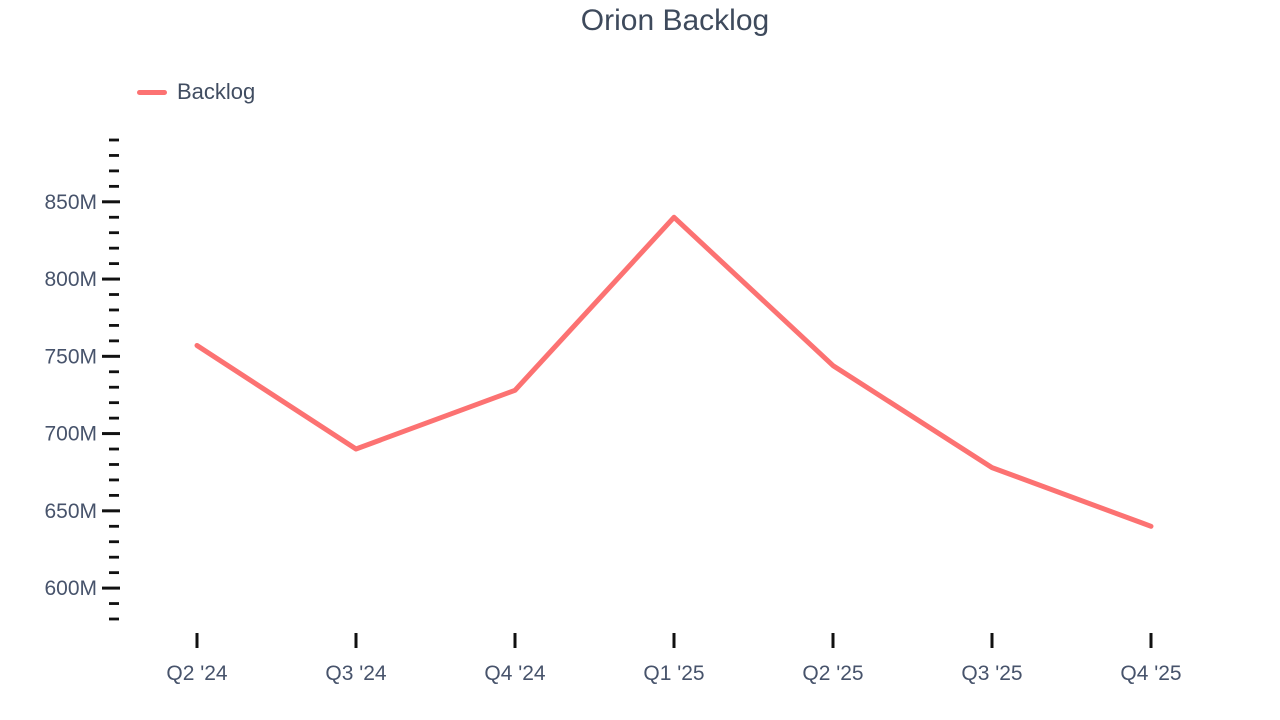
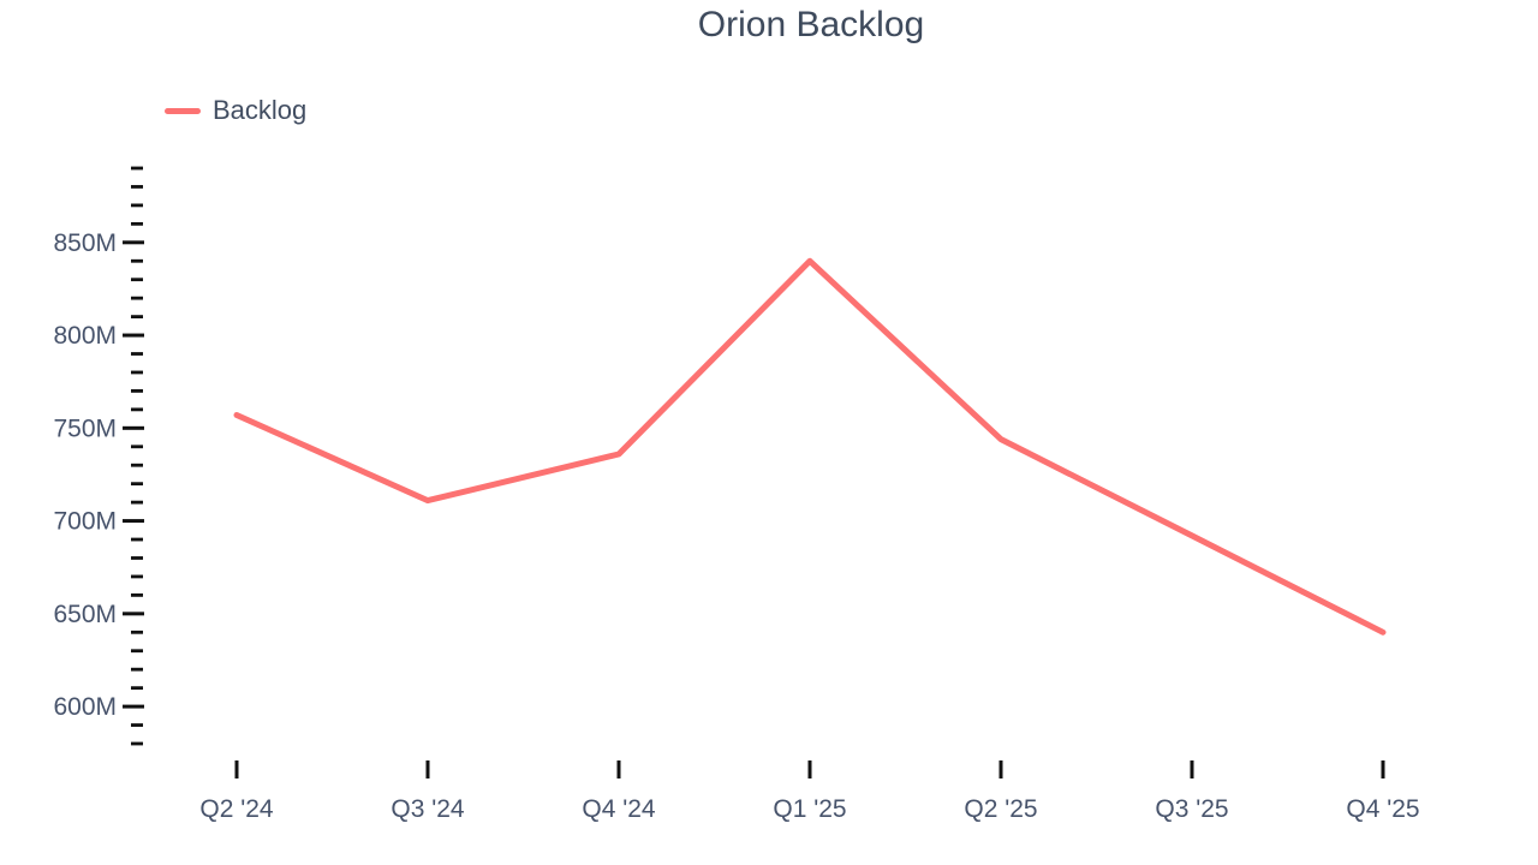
Q3 '24: 690M -> 711M
Q4 '24: 728M -> 736M
Q3 '25: 678M -> 692M
